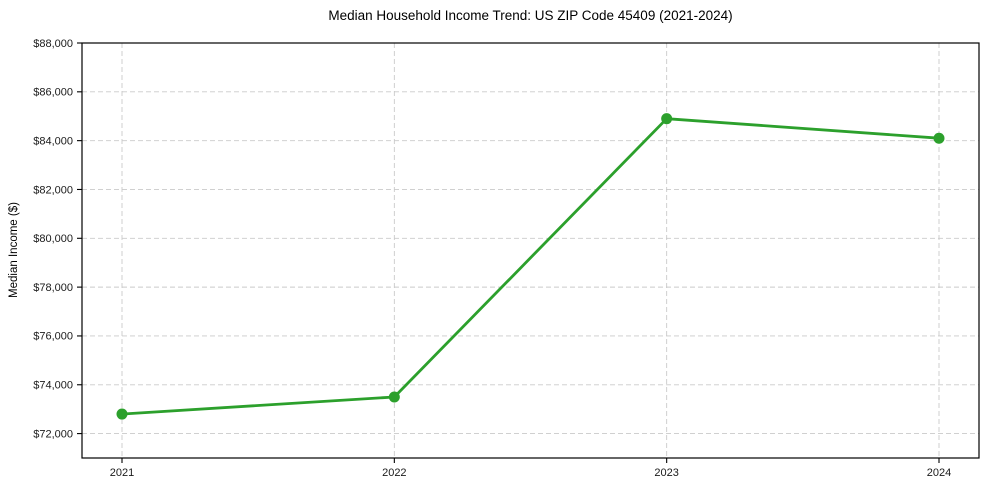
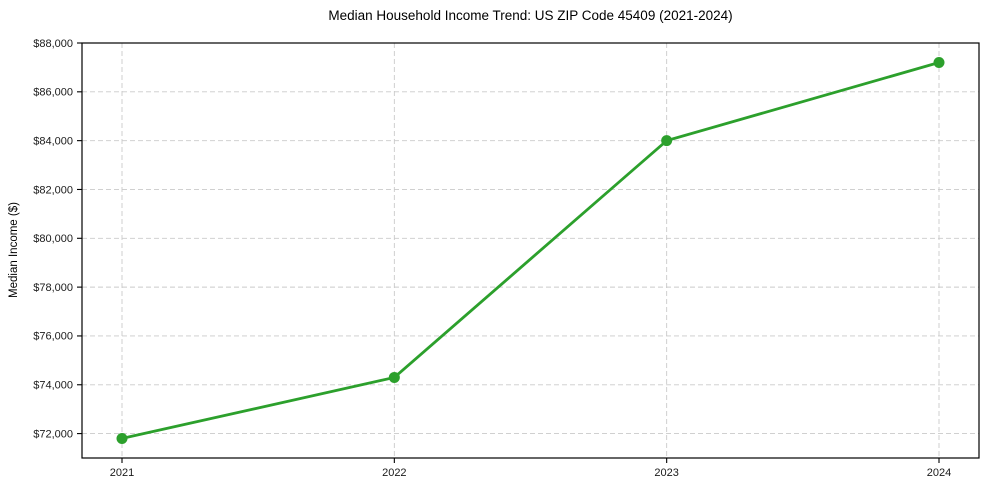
2021: $72800 -> $71800
2022: $73500 -> $74300
2023: $84900 -> $84000
2024: $84100 -> $87200
